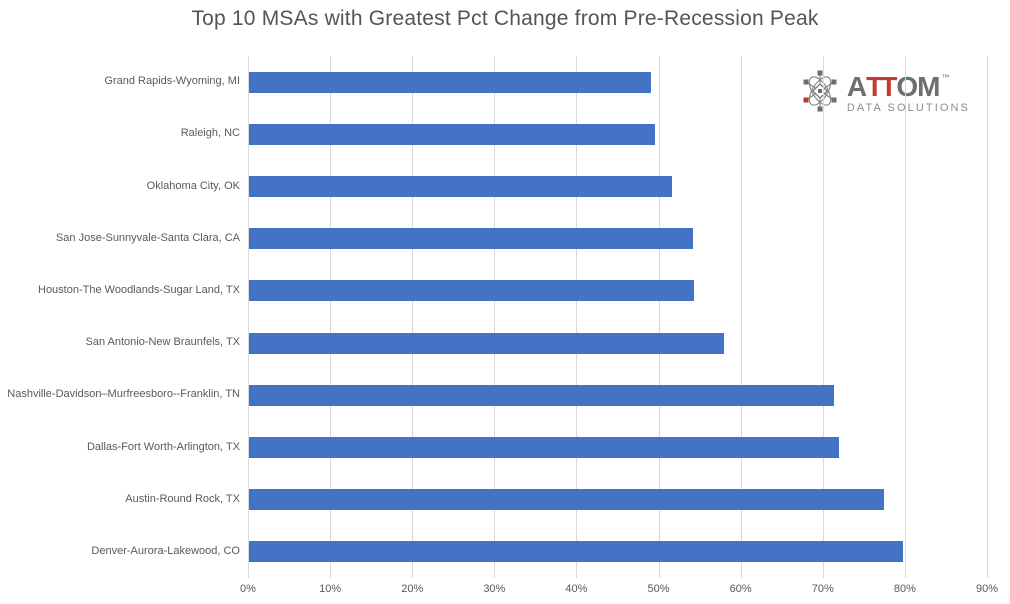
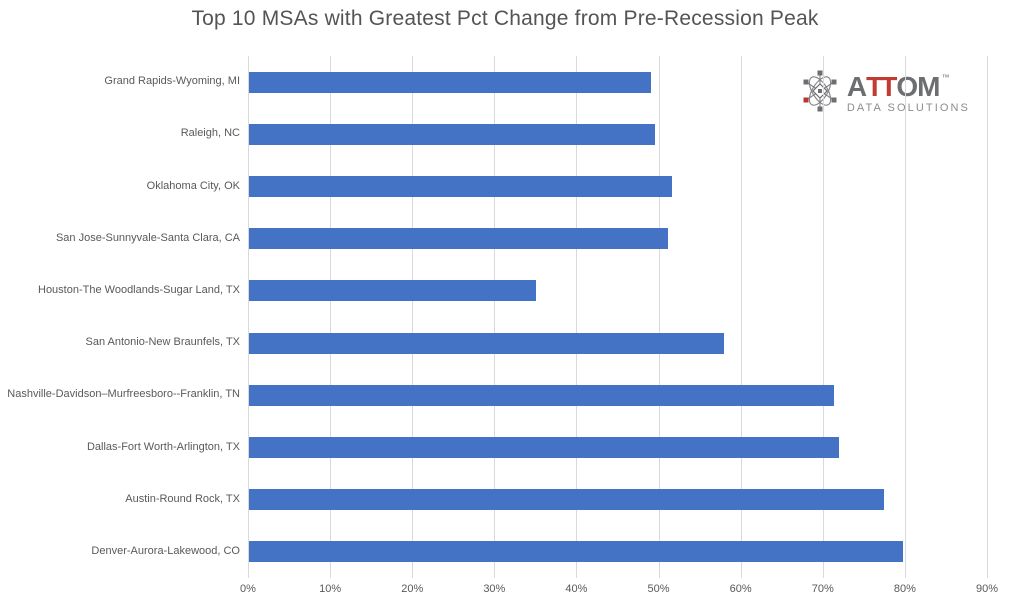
San Jose-Sunnyvale-Santa Clara, CA: 54% -> 51%
Houston-The Woodlands-Sugar Land, TX: 54% -> 35%
